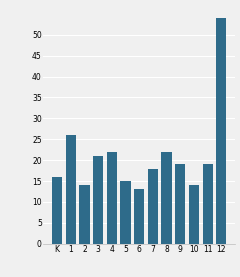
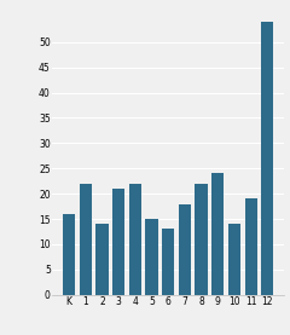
1: 26 -> 22
9: 19 -> 24
